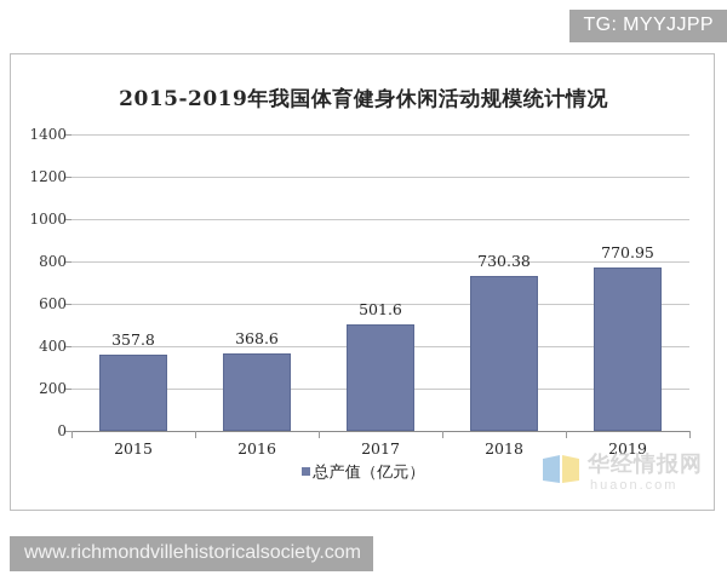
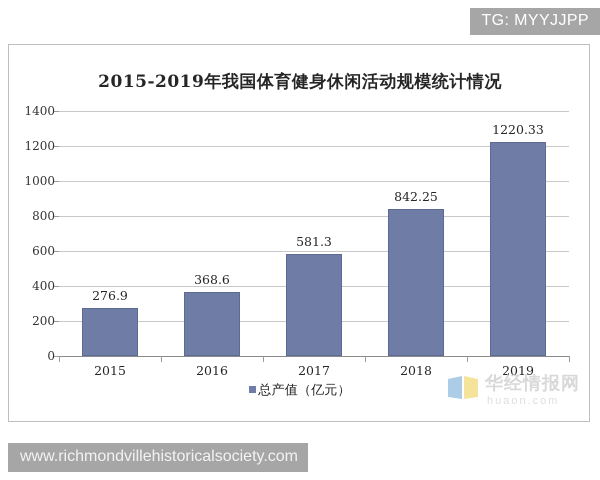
2015: 357.8 -> 276.9
2017: 501.6 -> 581.3
2018: 730.38 -> 842.25
2019: 770.95 -> 1220.33
